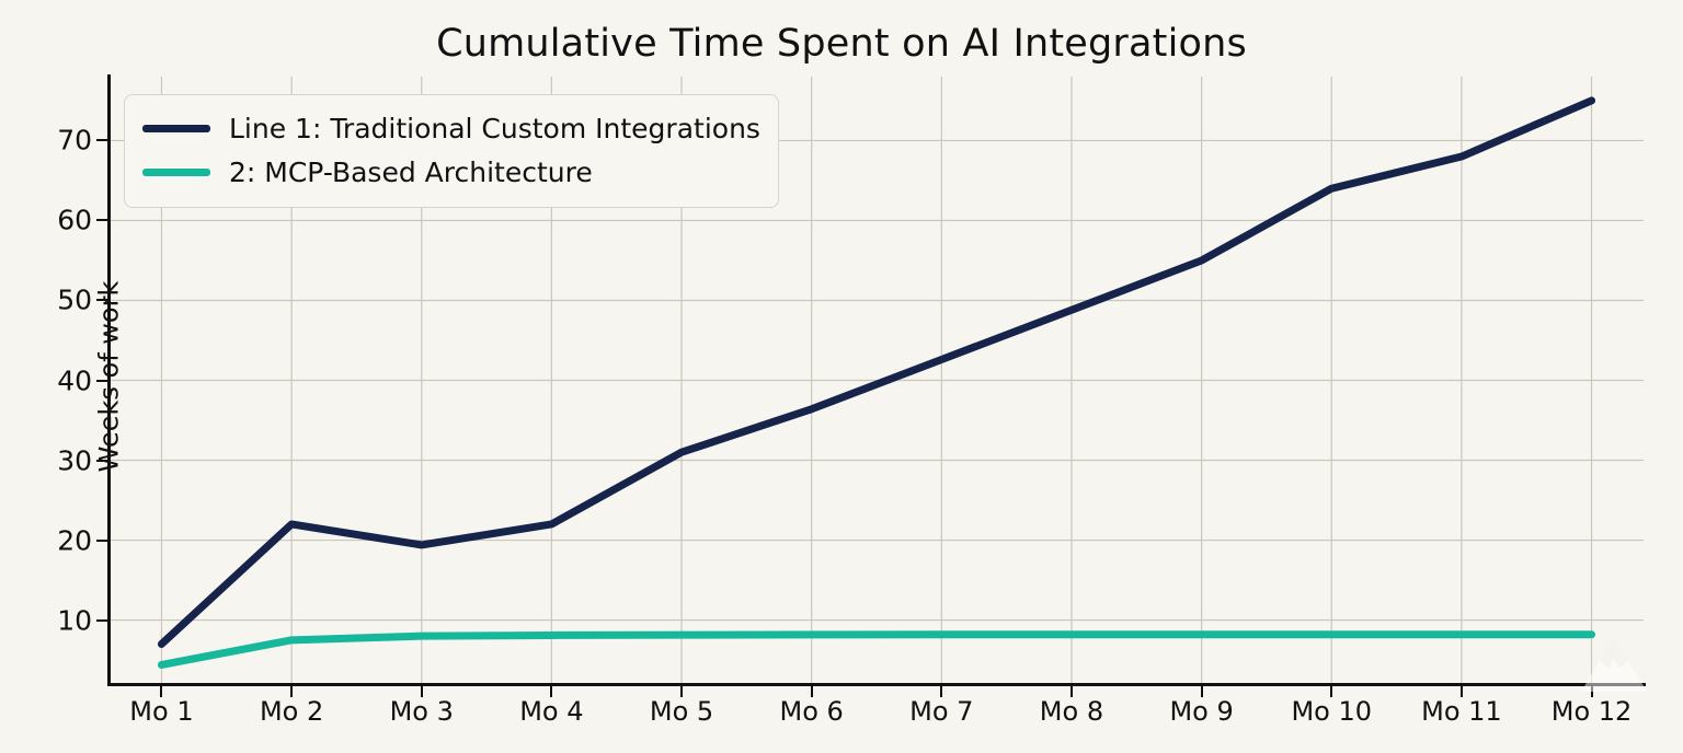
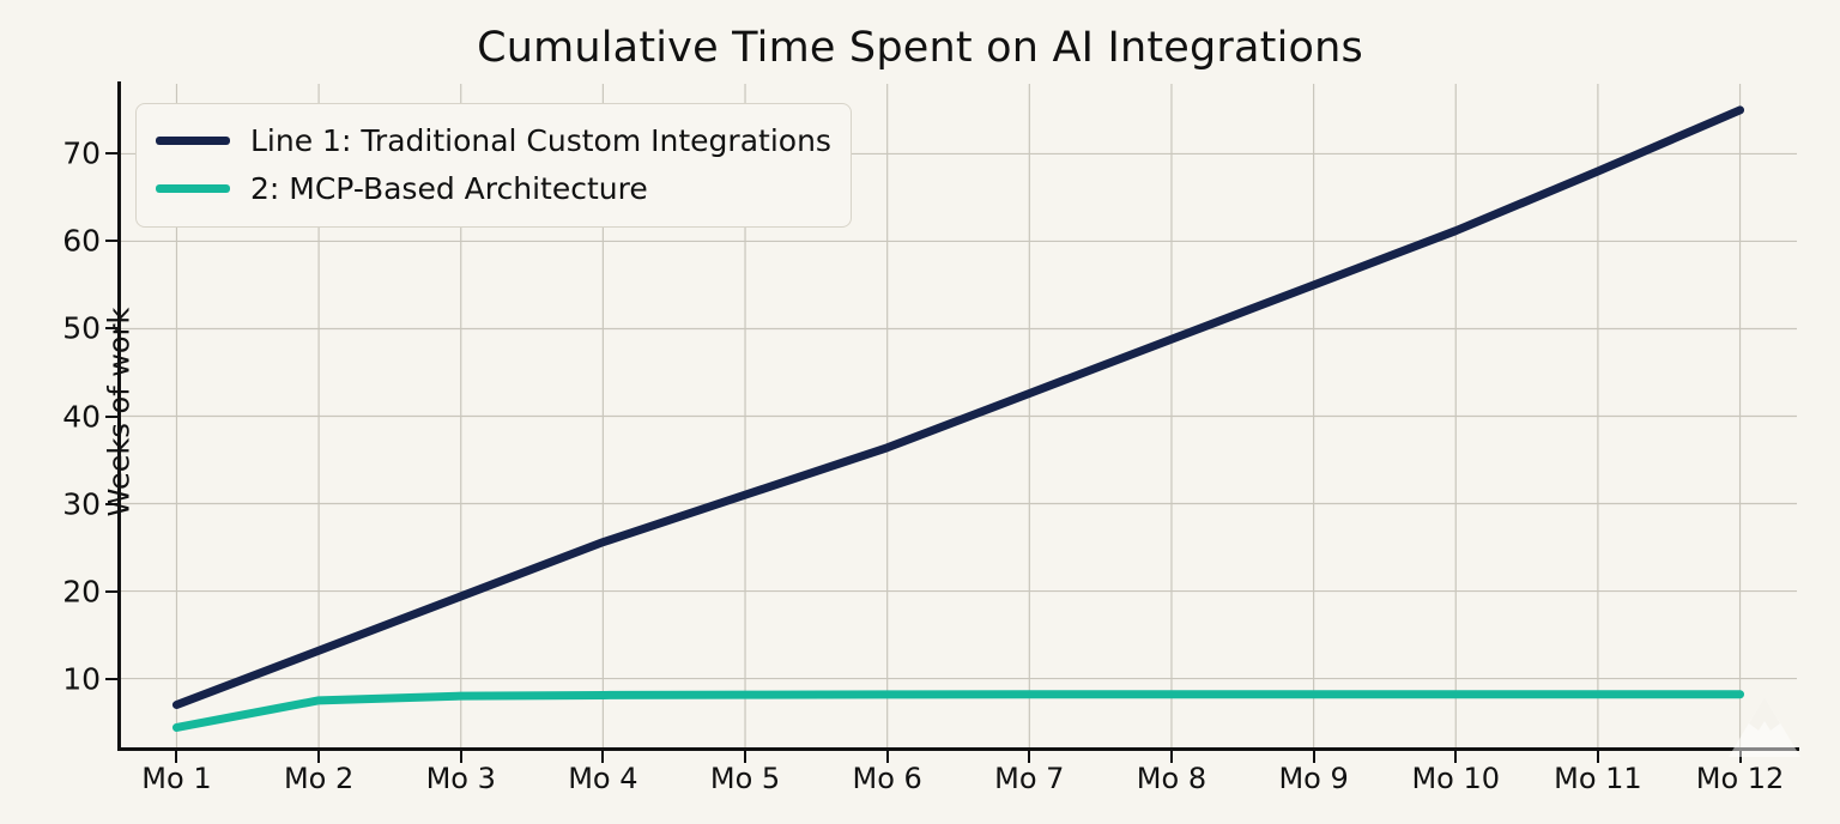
Line 1: Traditional Custom Integrations/Mo 2: 22 -> 13
Line 1: Traditional Custom Integrations/Mo 4: 22 -> 26
Line 1: Traditional Custom Integrations/Mo 10: 64 -> 61
